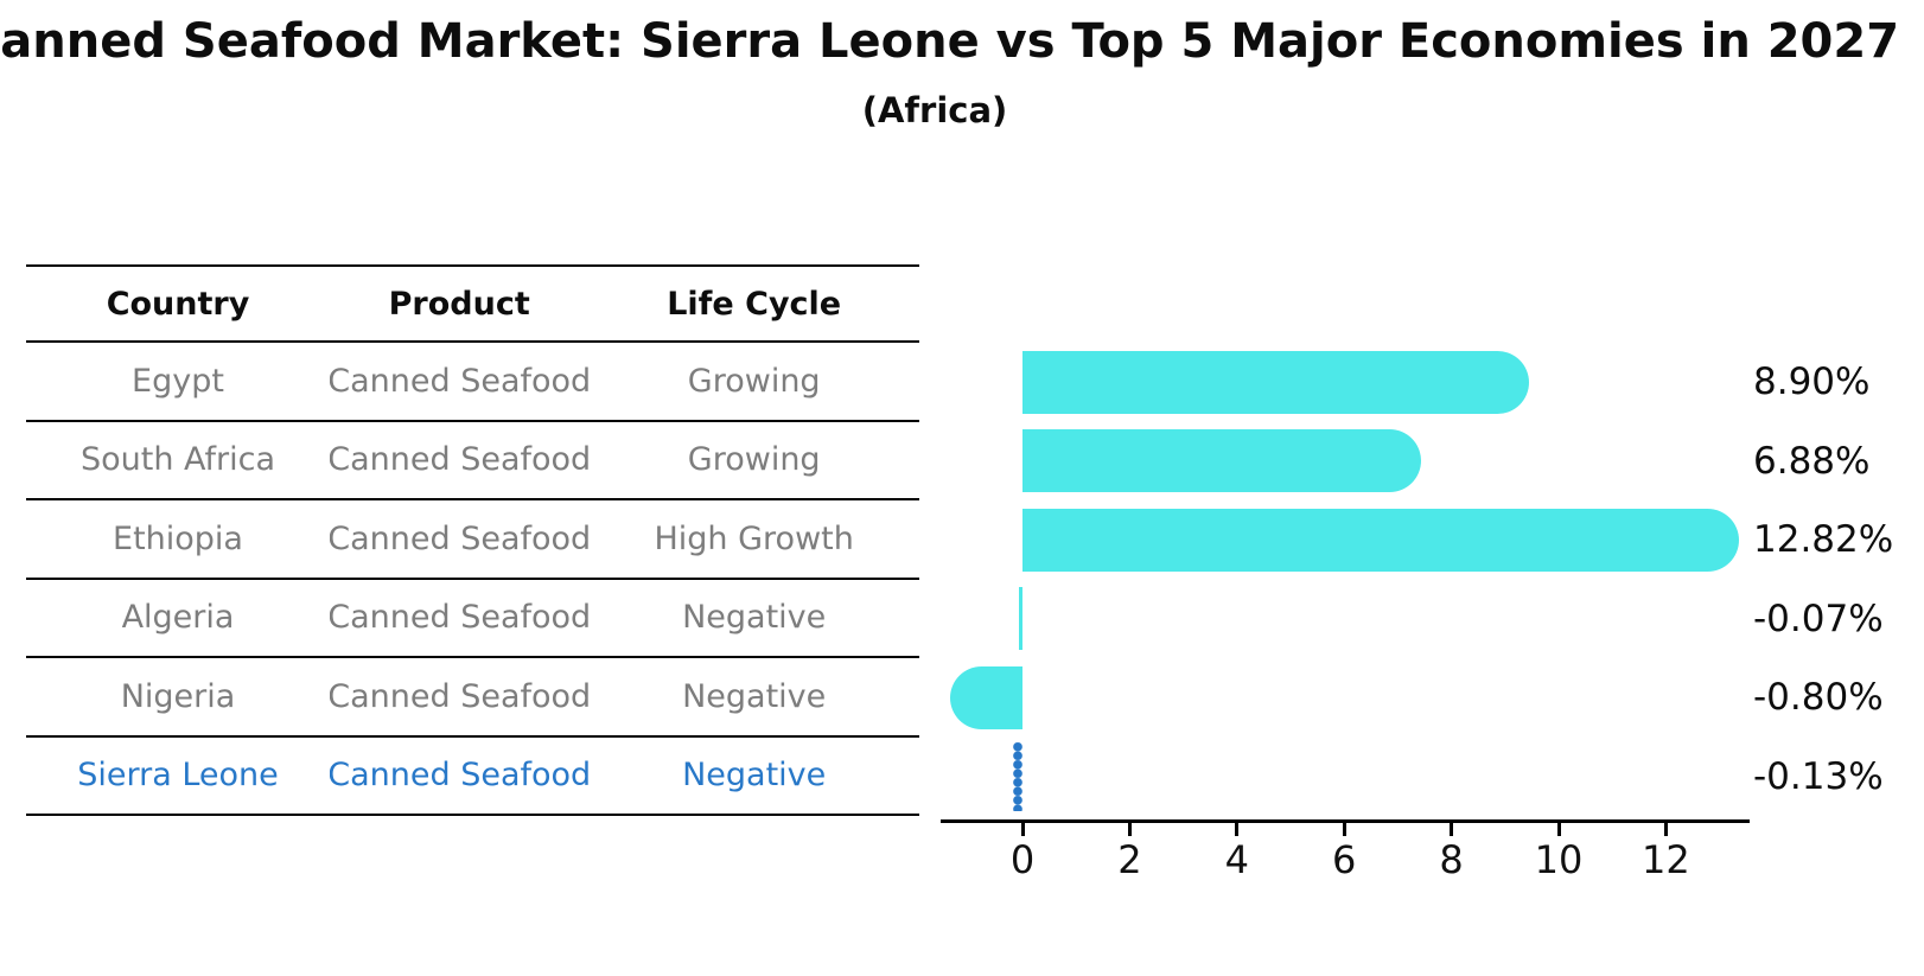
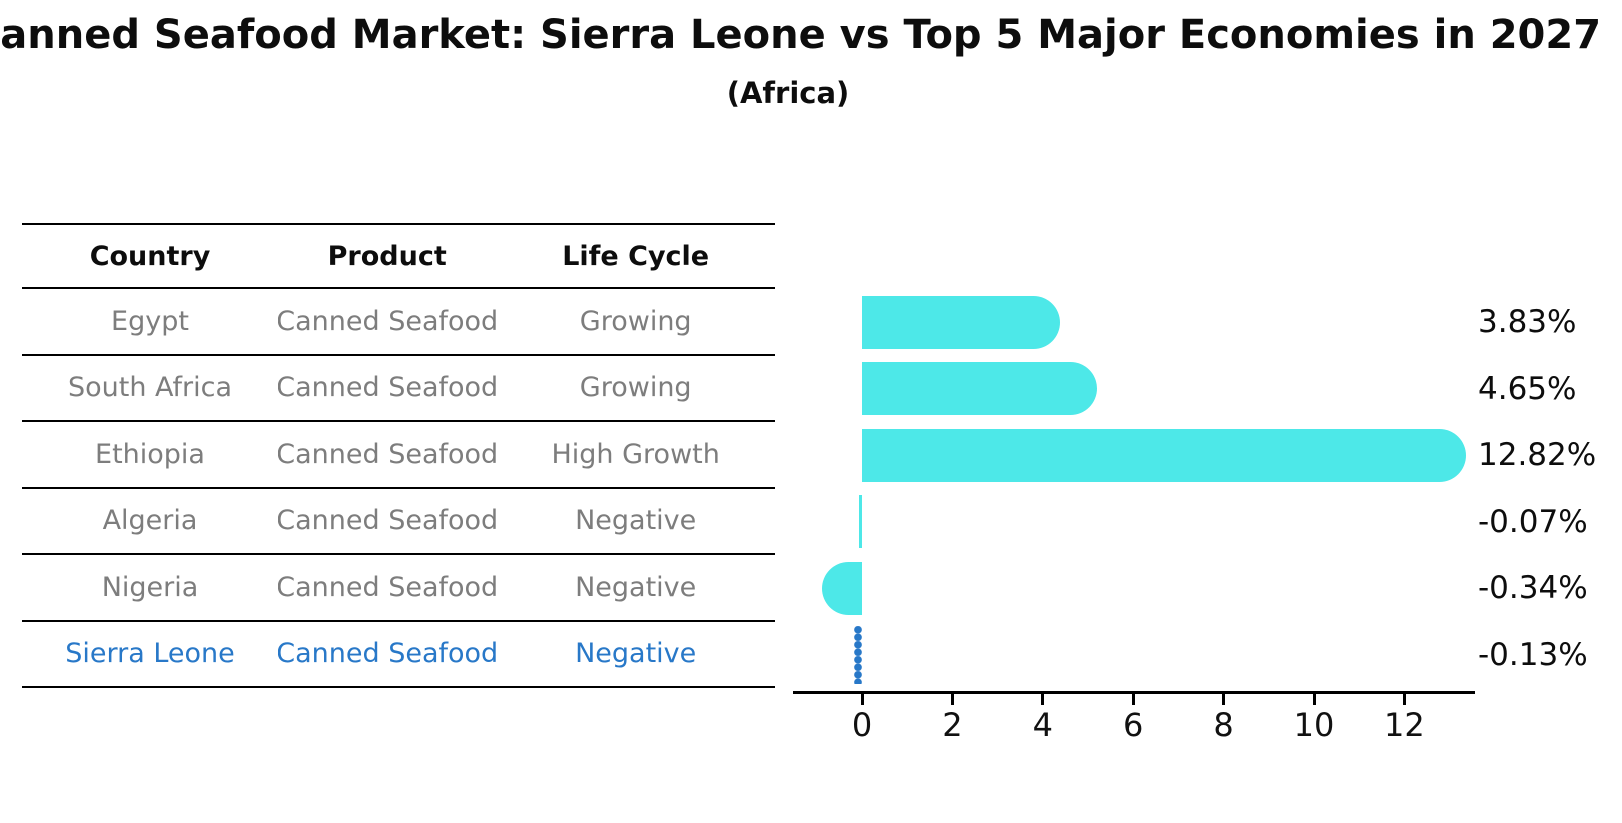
Egypt: 8.90% -> 3.83%
South Africa: 6.88% -> 4.65%
Nigeria: -0.80% -> -0.34%
